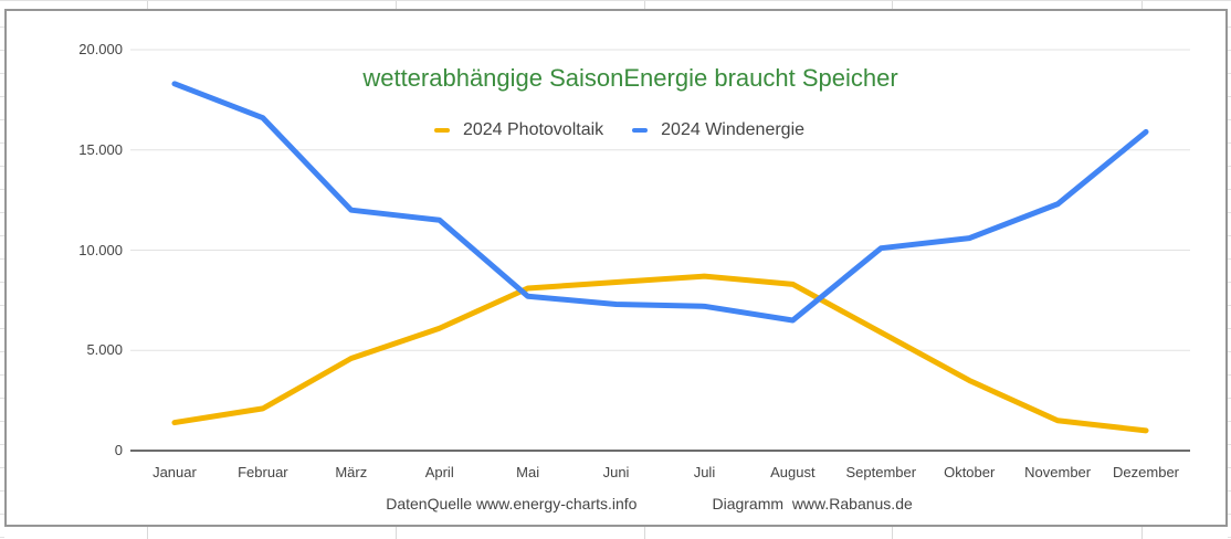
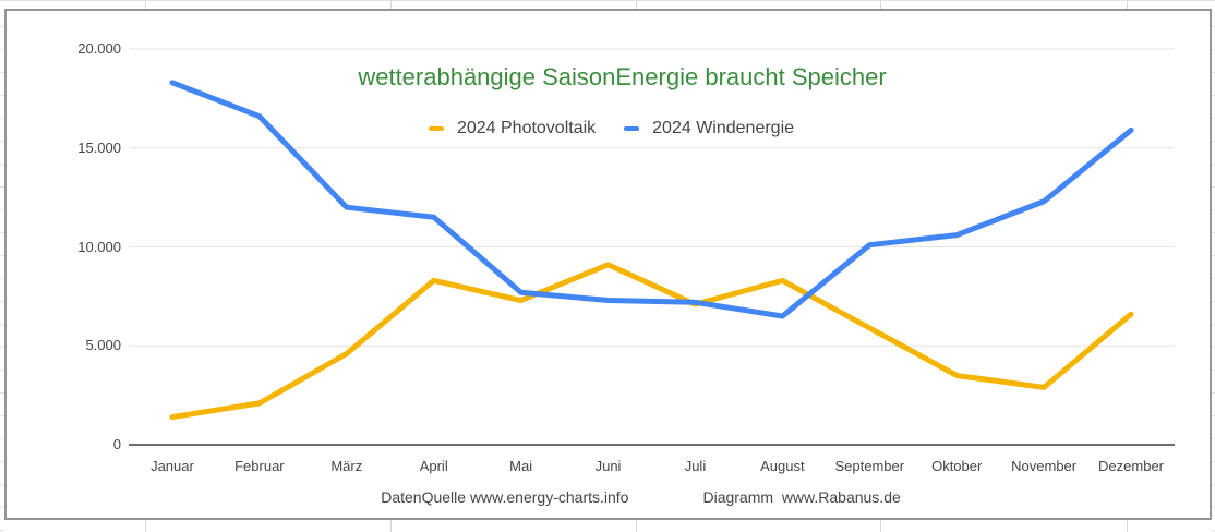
2024 Photovoltaik/April: 6100 -> 8300
2024 Photovoltaik/Mai: 8100 -> 7300
2024 Photovoltaik/Juni: 8400 -> 9100
2024 Photovoltaik/Juli: 8700 -> 7100
2024 Photovoltaik/November: 1500 -> 2900
2024 Photovoltaik/Dezember: 1000 -> 6600
